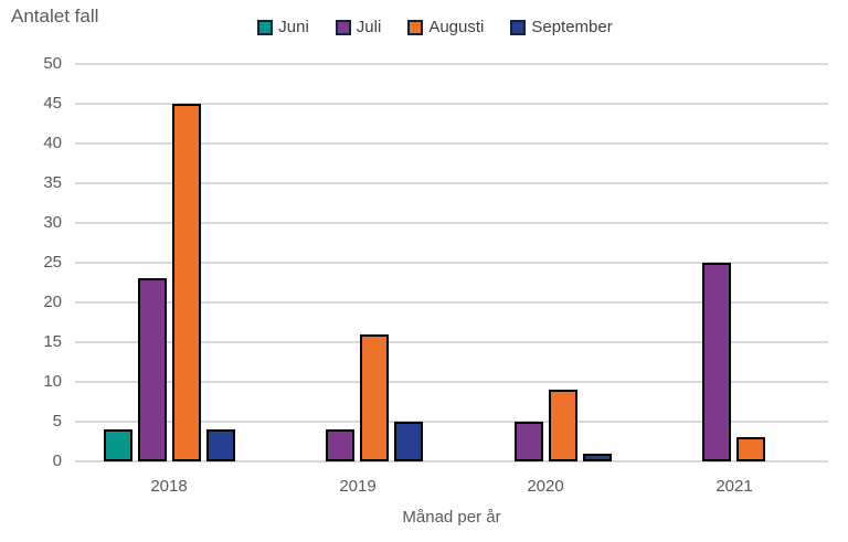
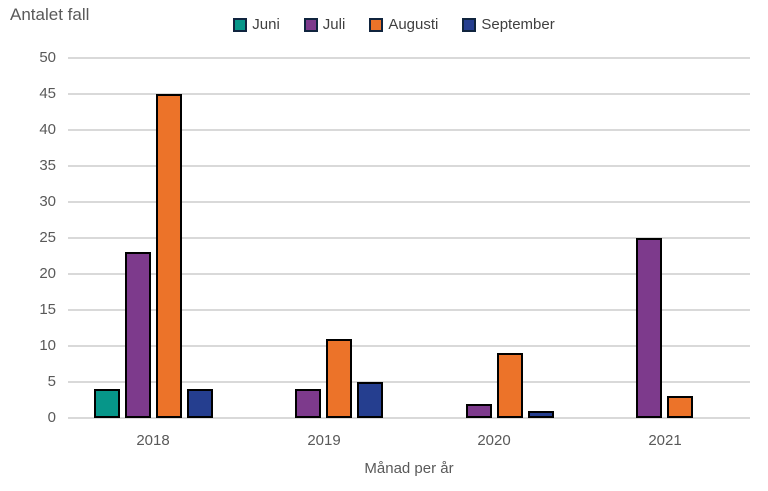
Augusti/2019: 16 -> 11
Juli/2020: 5 -> 2
